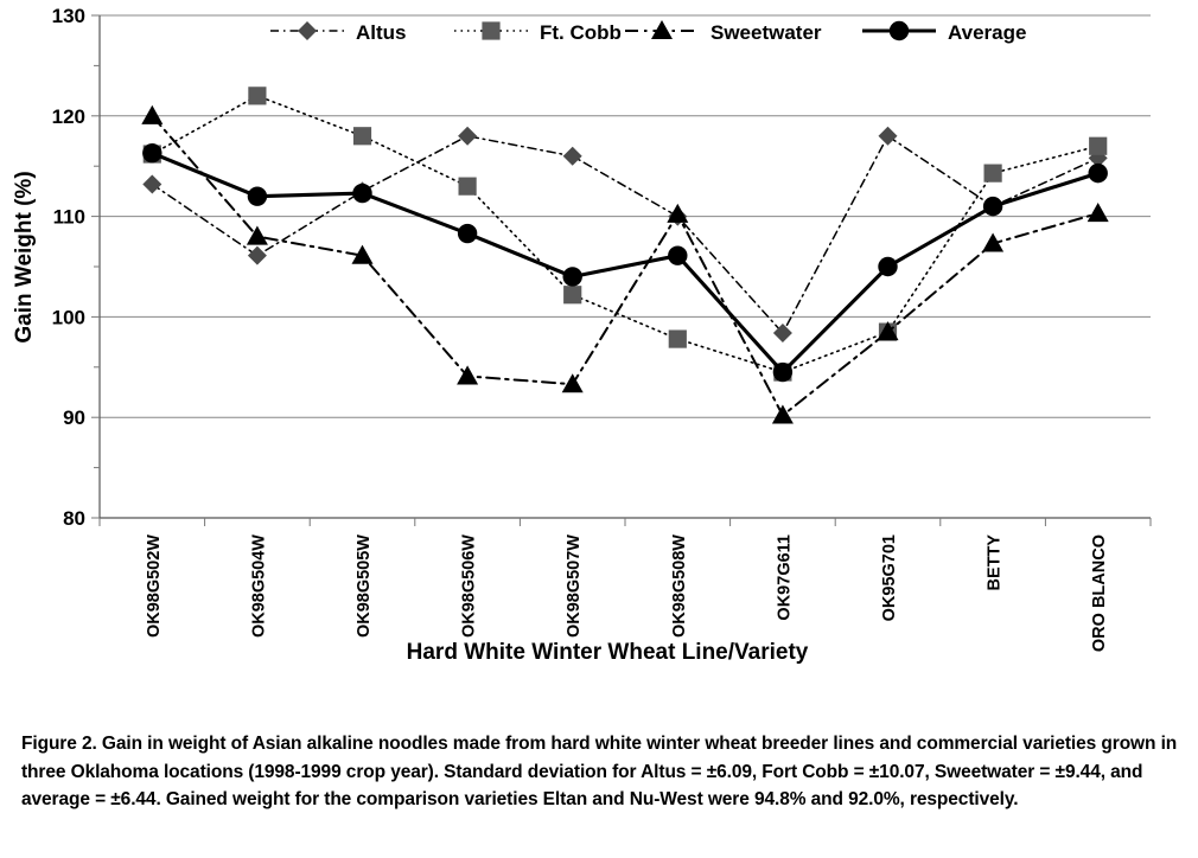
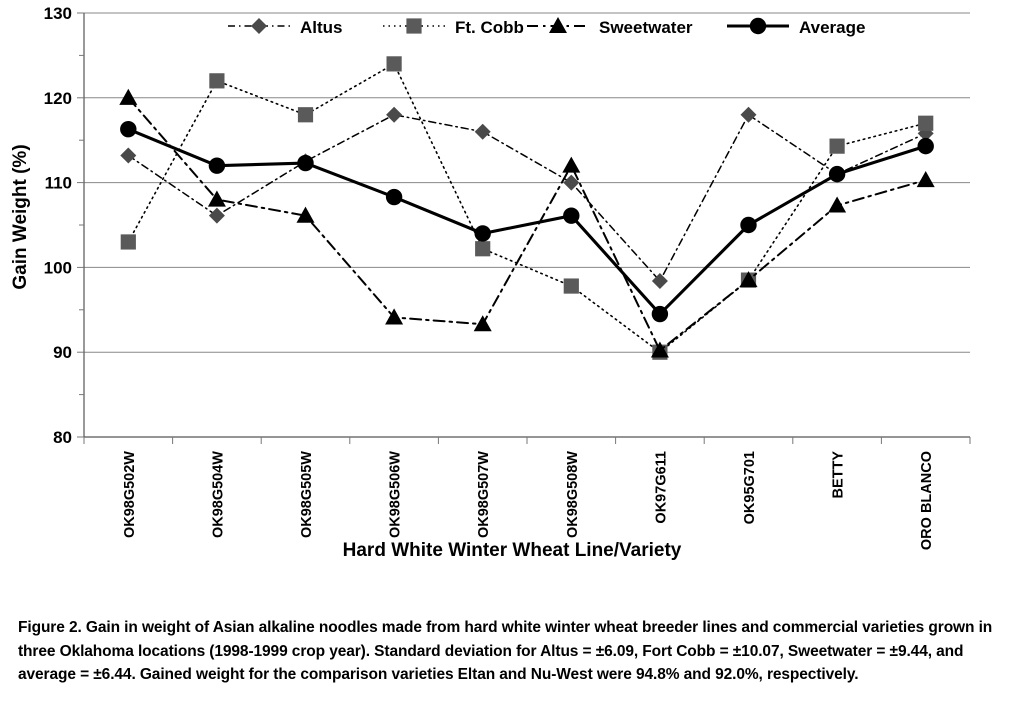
Ft. Cobb/OK98G502W: 116 -> 103
Ft. Cobb/OK98G506W: 113 -> 124
Sweetwater/OK98G508W: 110 -> 112
Ft. Cobb/OK97G611: 94 -> 90
